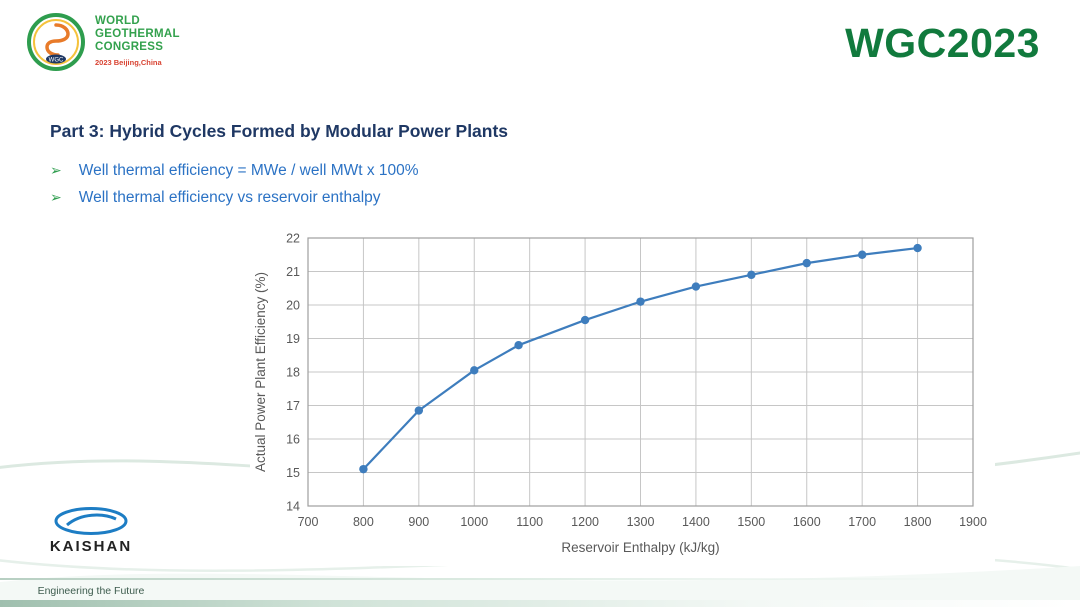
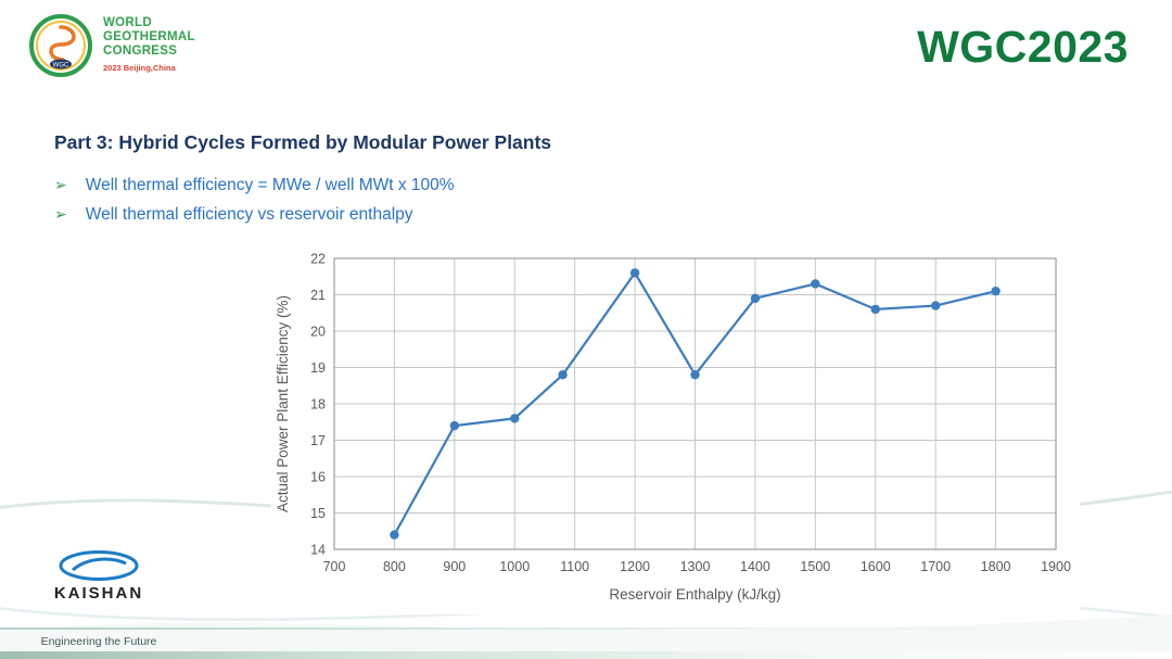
800: 15.1 -> 14.4
900: 16.9 -> 17.4
1000: 18.1 -> 17.6
1200: 19.6 -> 21.6
1300: 20.1 -> 18.8
1400: 20.6 -> 20.9
1500: 20.9 -> 21.3
1600: 21.2 -> 20.6
1700: 21.5 -> 20.7
1800: 21.7 -> 21.1
